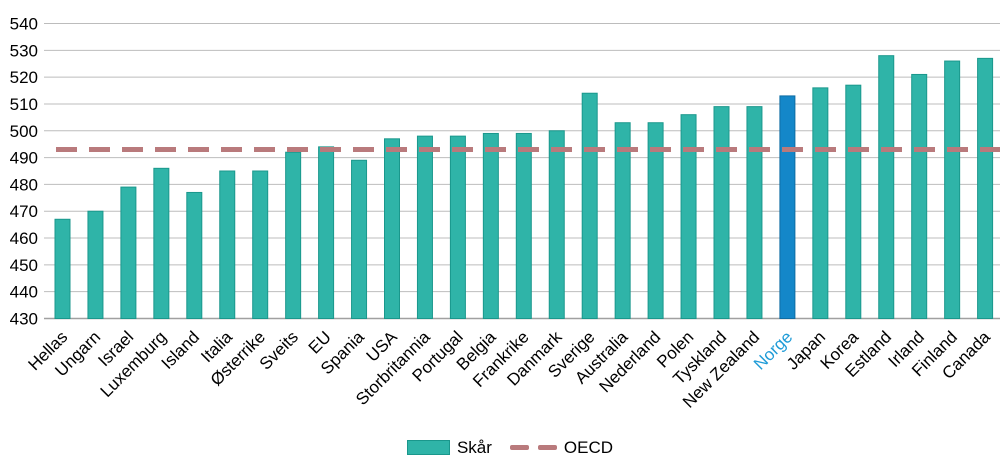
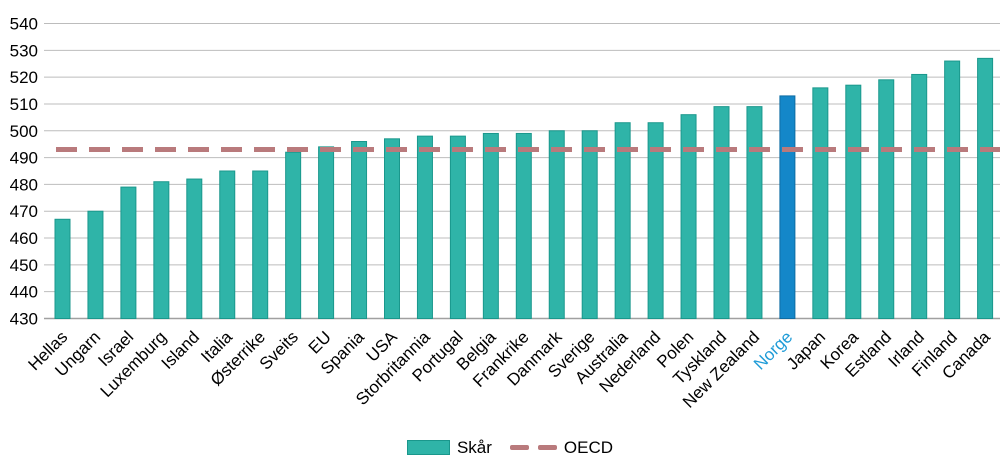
Luxemburg: 486 -> 481
Island: 477 -> 482
Spania: 489 -> 496
Sverige: 514 -> 500
Estland: 528 -> 519
